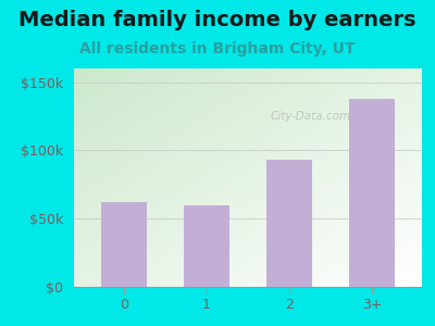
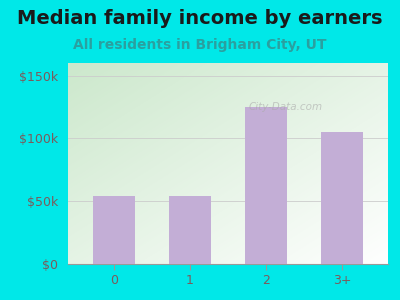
0: $62k -> $54k
1: $60k -> $54k
2: $93k -> $125k
3+: $138k -> $105k
